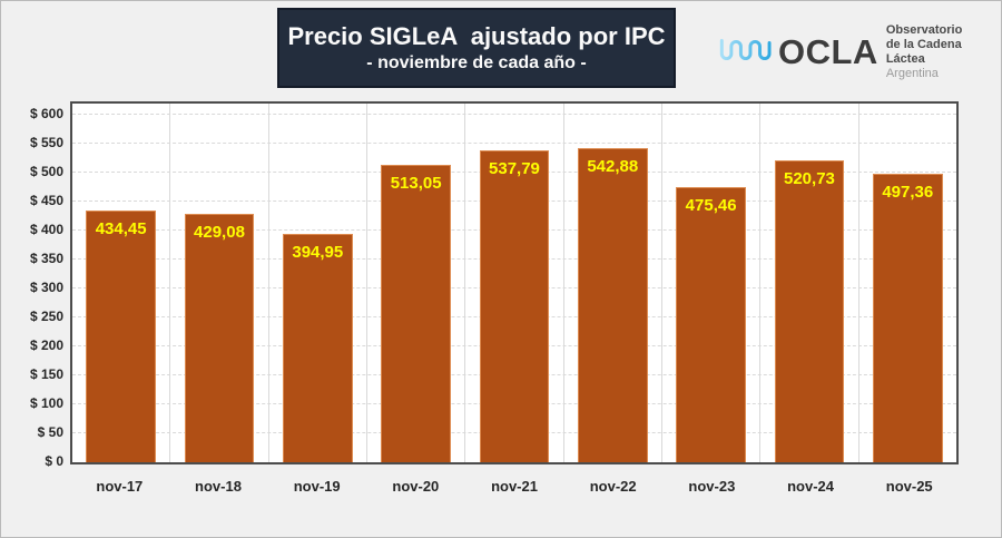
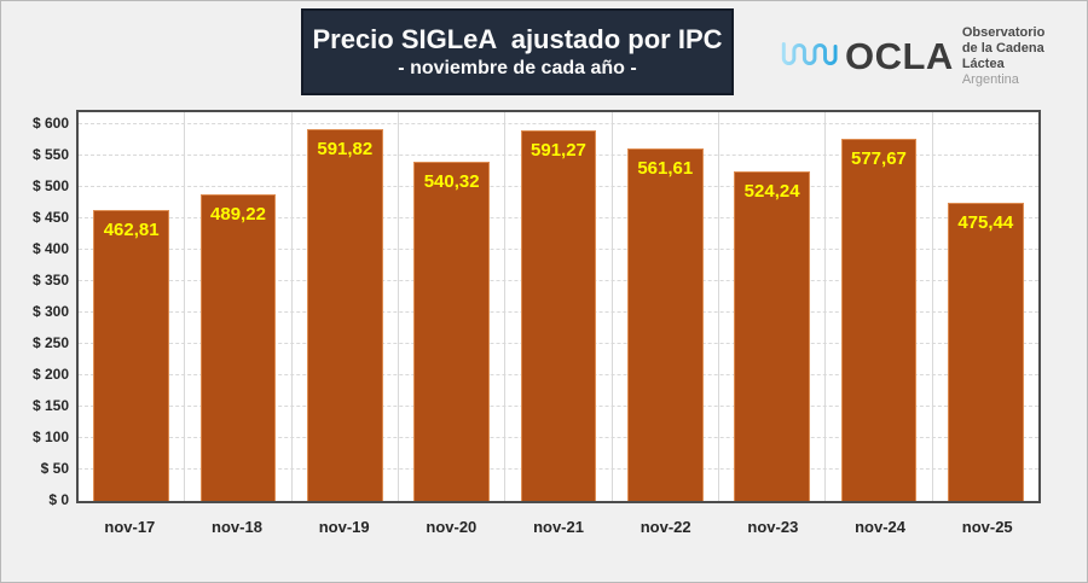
nov-17: 434,45 -> 462,81
nov-18: 429,08 -> 489,22
nov-19: 394,95 -> 591,82
nov-20: 513,05 -> 540,32
nov-21: 537,79 -> 591,27
nov-22: 542,88 -> 561,61
nov-23: 475,46 -> 524,24
nov-24: 520,73 -> 577,67
nov-25: 497,36 -> 475,44
